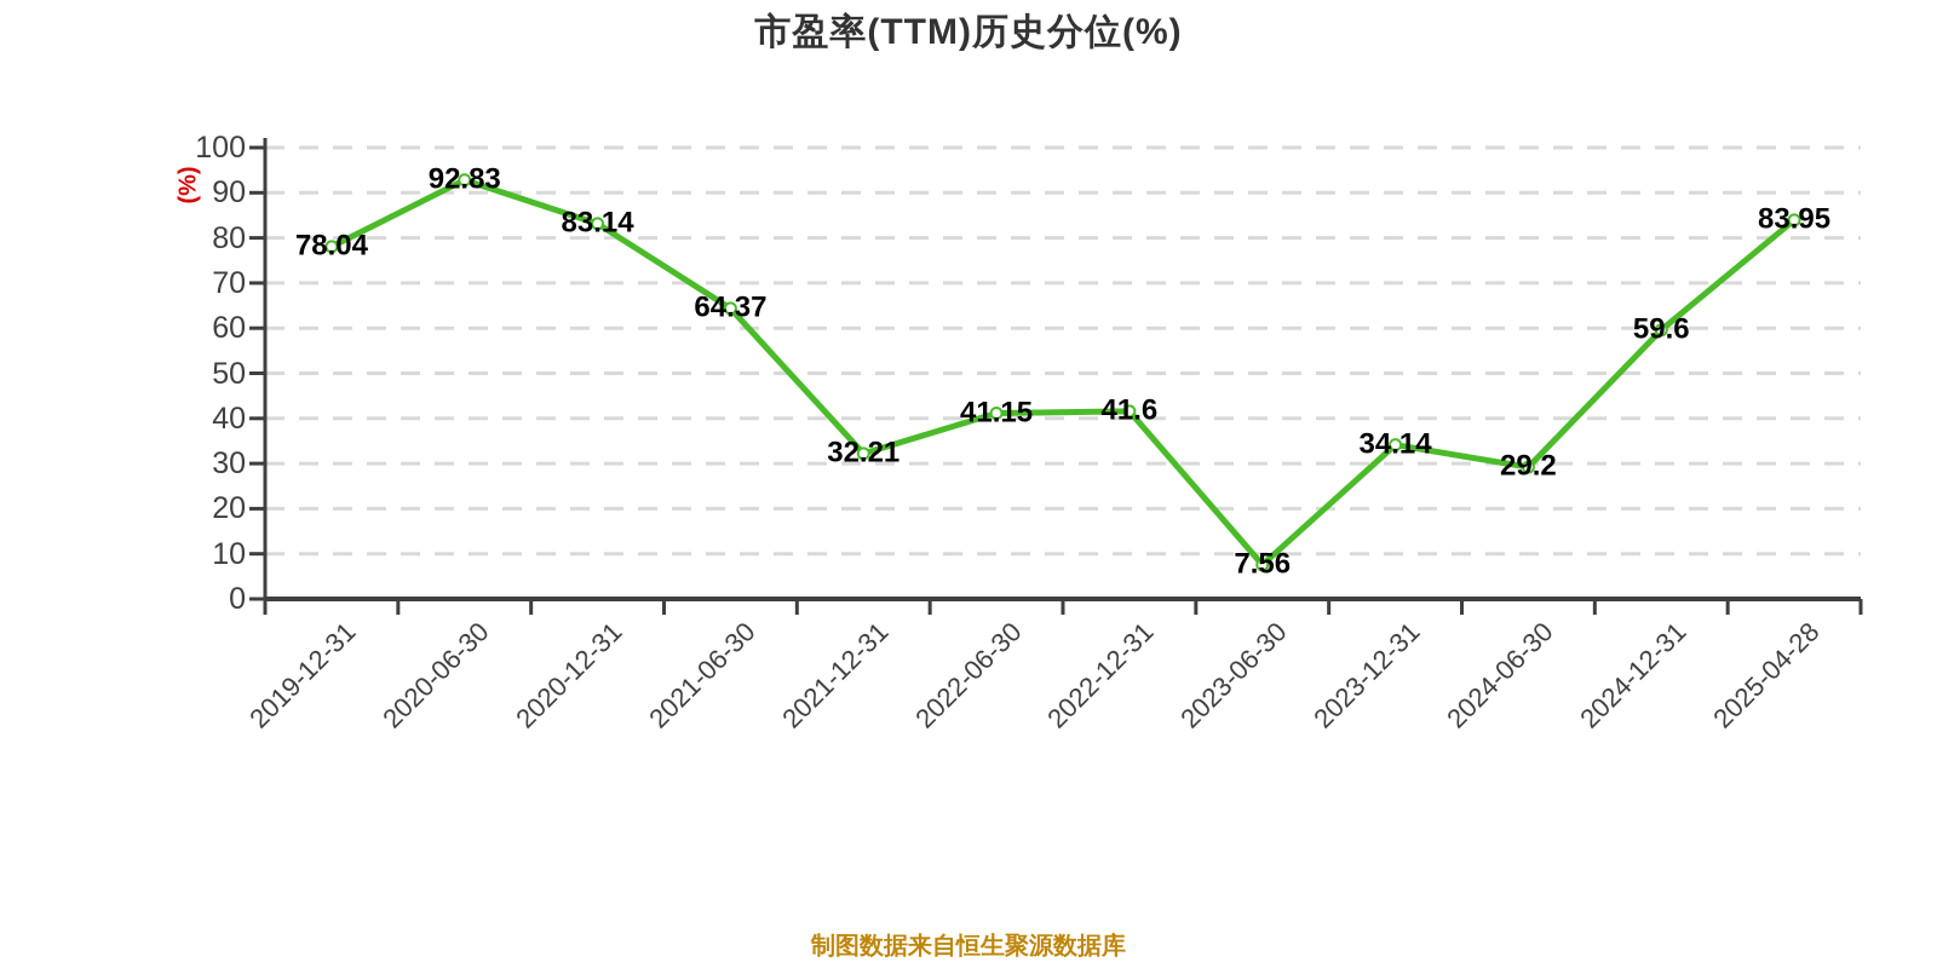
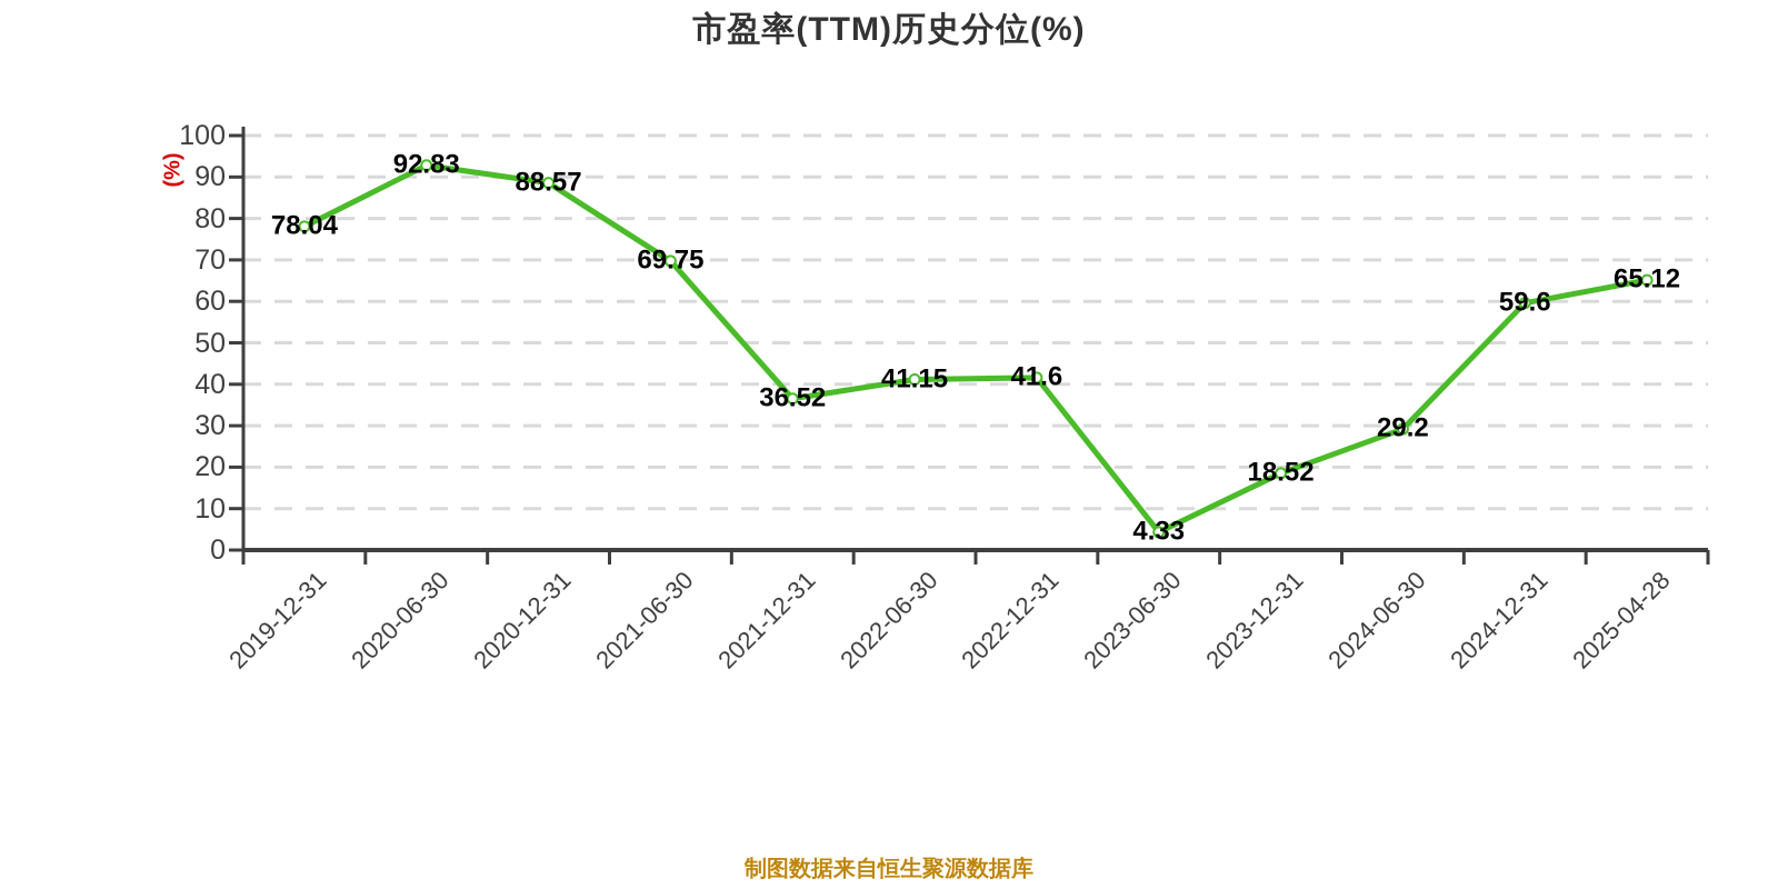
2020-12-31: 83.14 -> 88.57
2021-06-30: 64.37 -> 69.75
2021-12-31: 32.21 -> 36.52
2023-06-30: 7.56 -> 4.33
2023-12-31: 34.14 -> 18.52
2025-04-28: 83.95 -> 65.12
